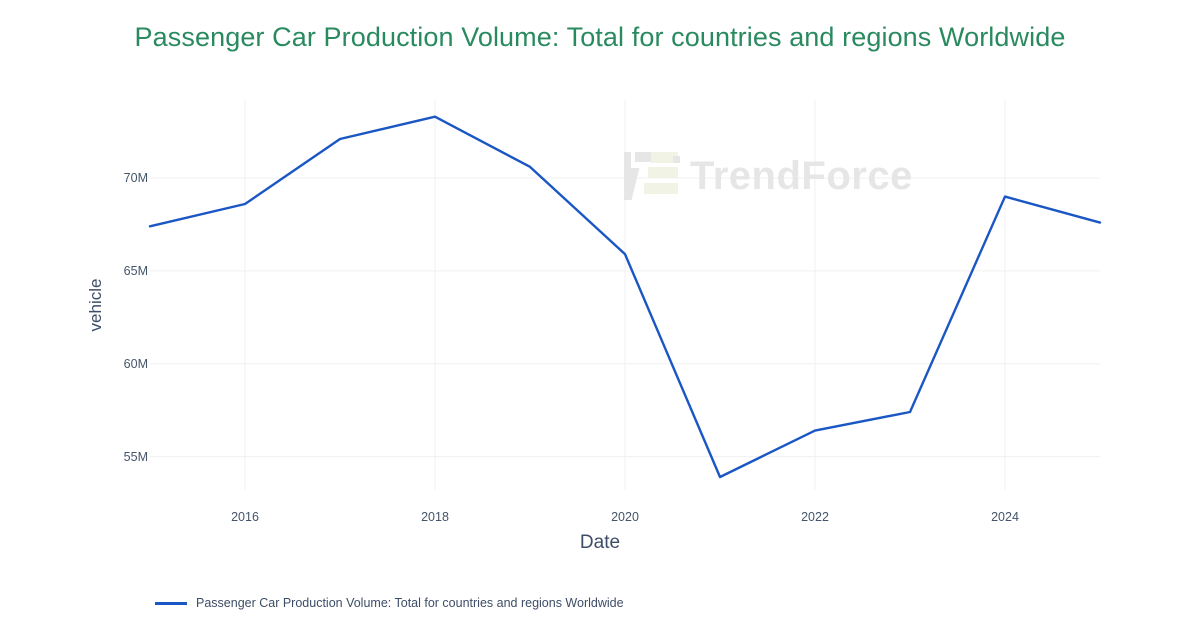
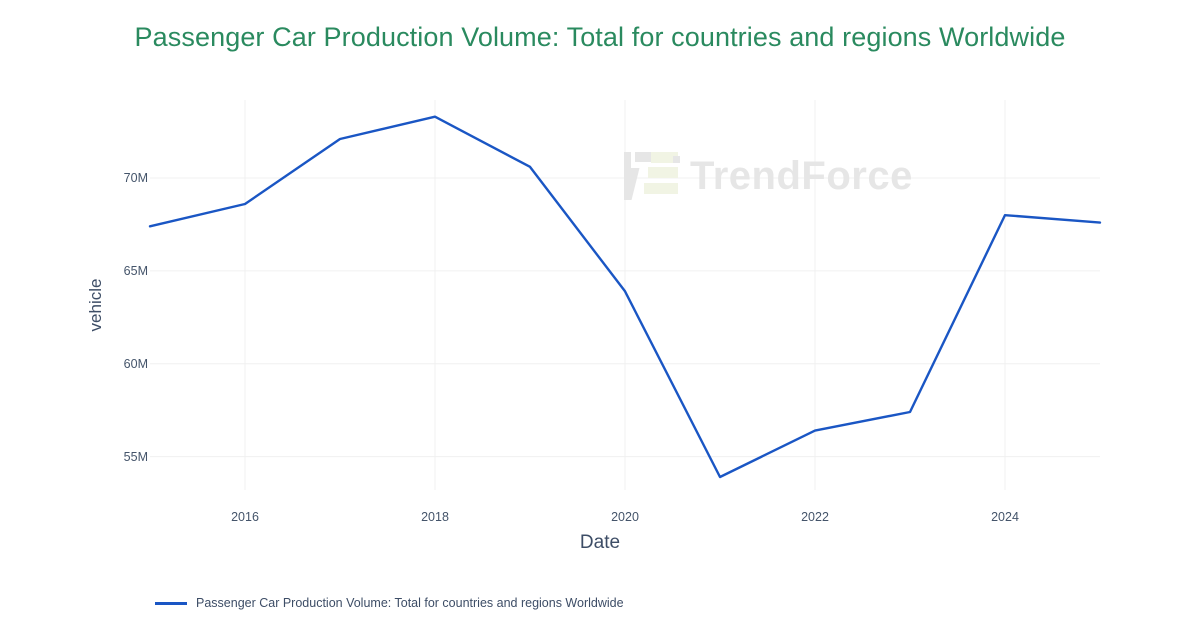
2020: 65.9M -> 63.9M
2024: 69.0M -> 68.0M
